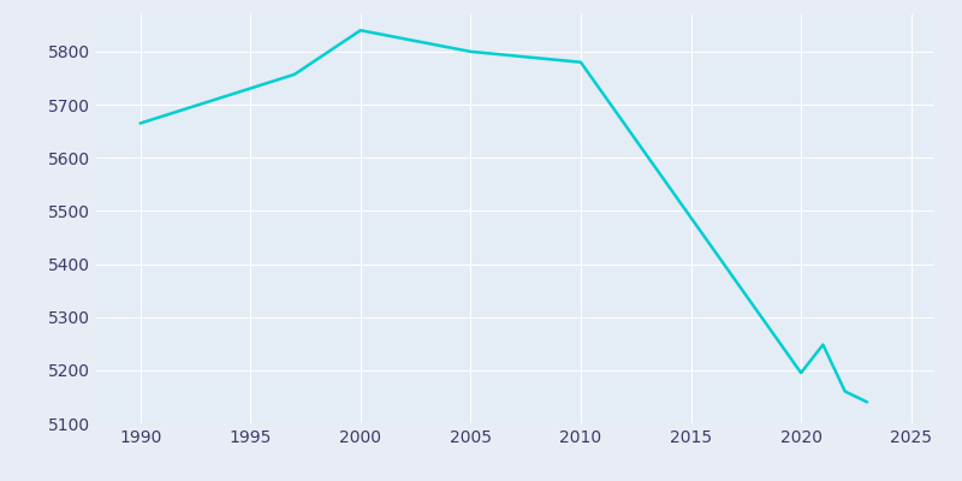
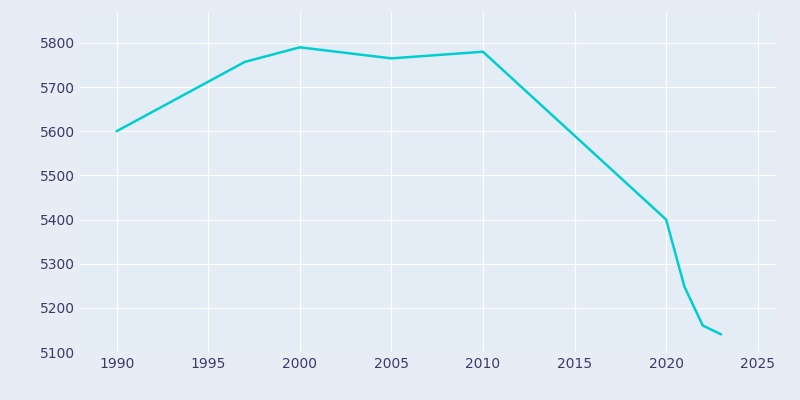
1990: 5665 -> 5600
2000: 5840 -> 5790
2005: 5800 -> 5765
2020: 5195 -> 5400
